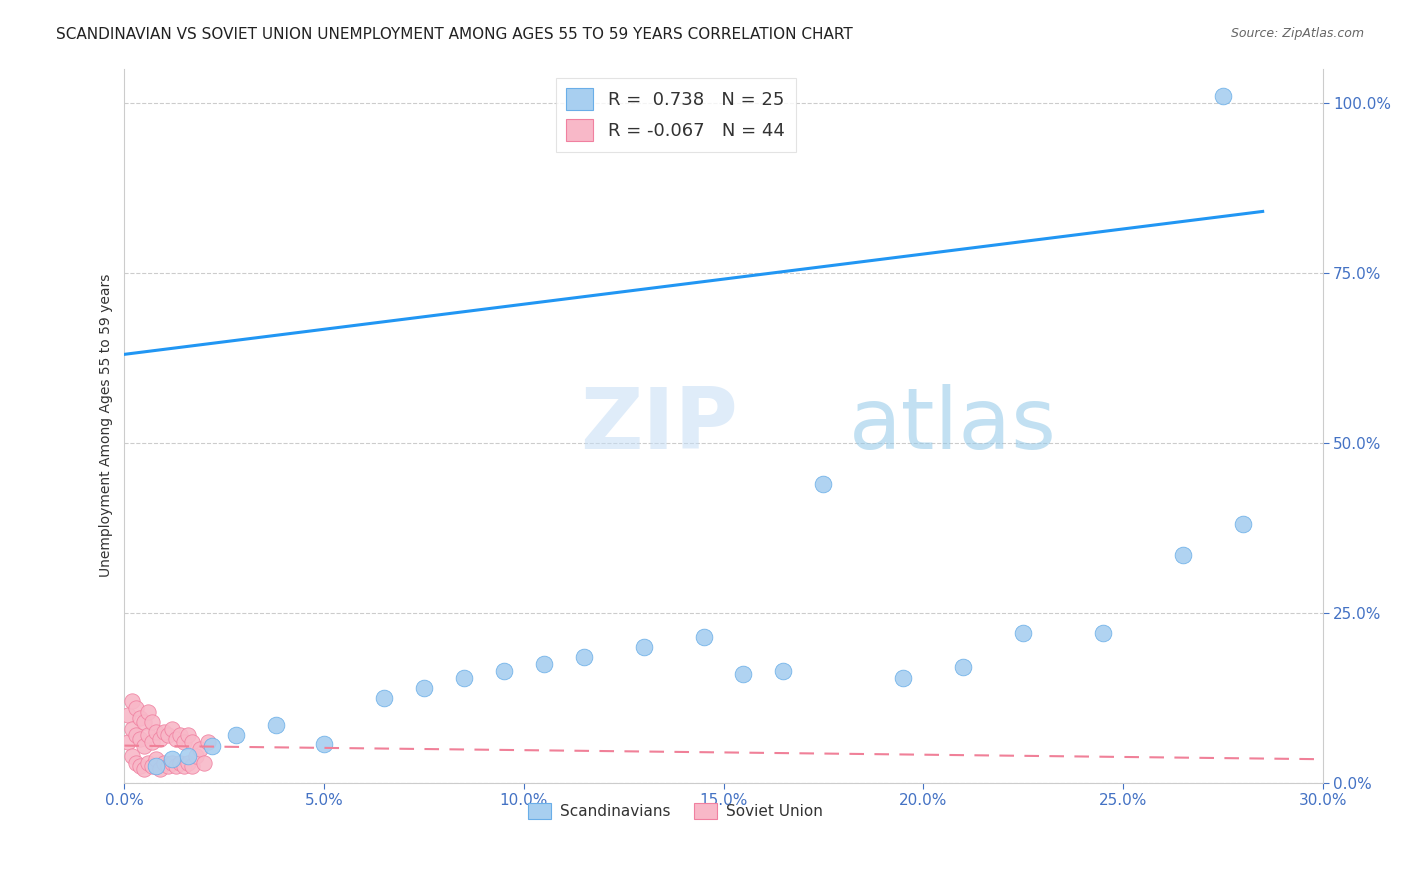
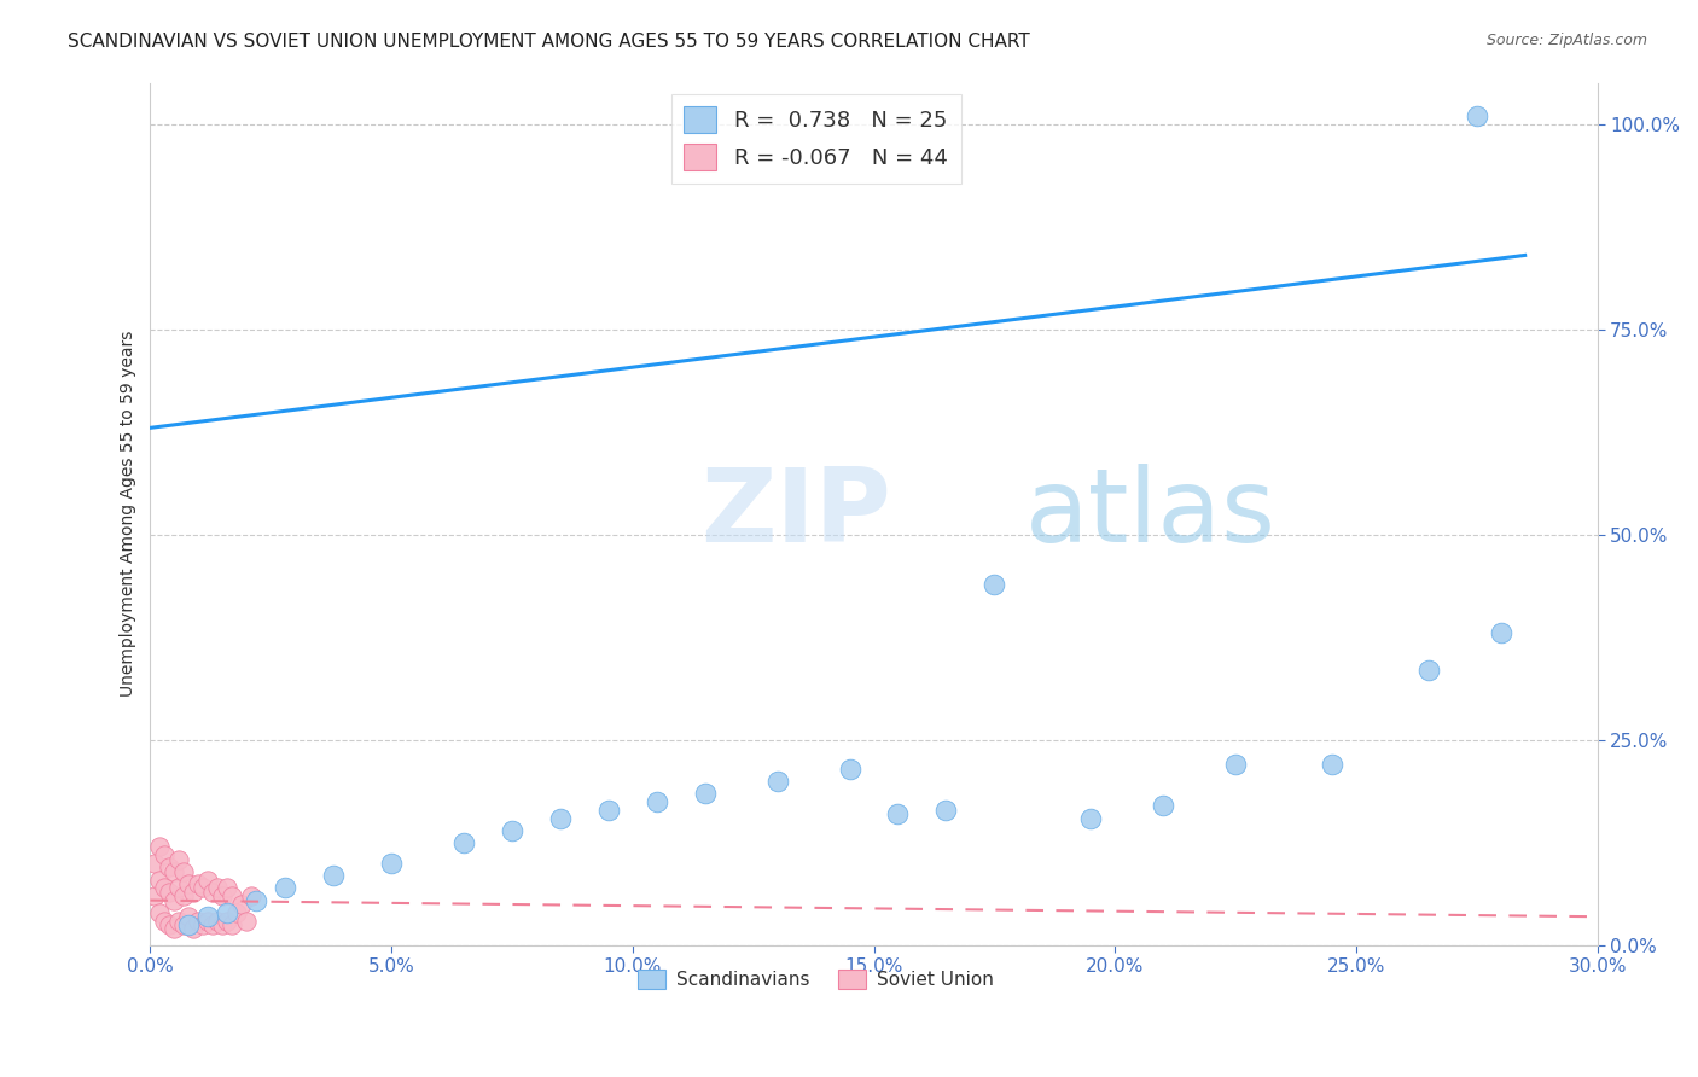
Scandinavians/5.0%: 5.8% -> 10.0%
